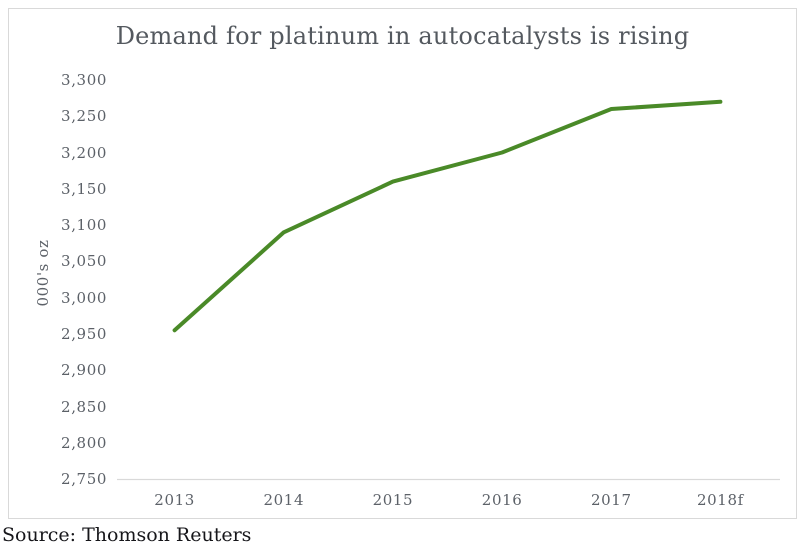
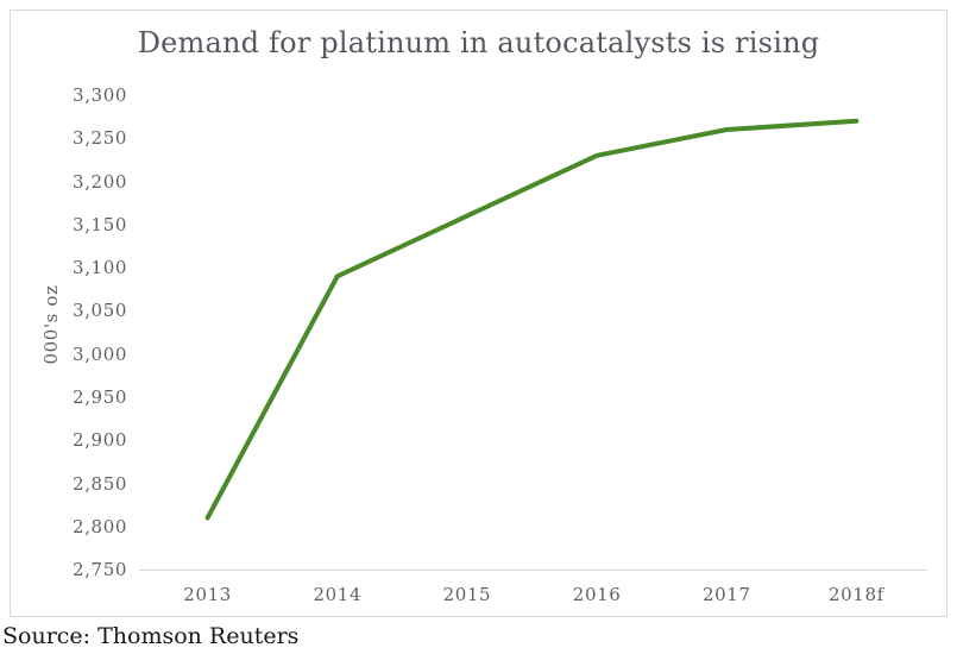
2013: 2960 -> 2810
2016: 3200 -> 3230
